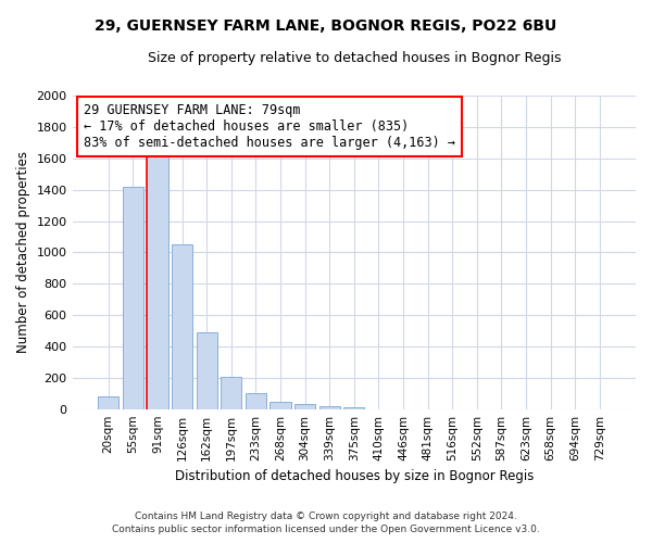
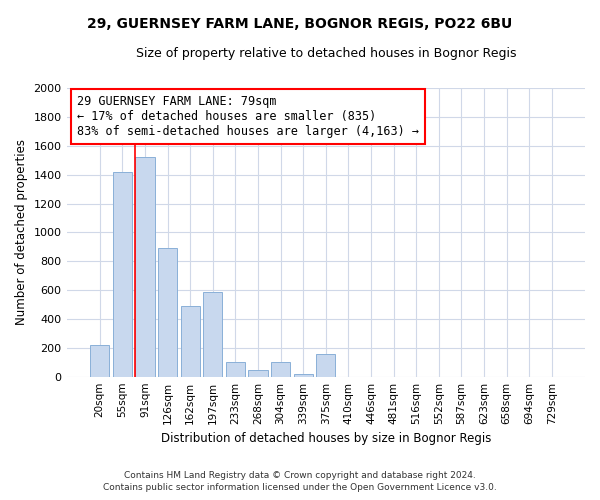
20sqm: 80 -> 220
91sqm: 1610 -> 1520
126sqm: 1050 -> 890
197sqm: 200 -> 590
304sqm: 40 -> 100
375sqm: 20 -> 160
